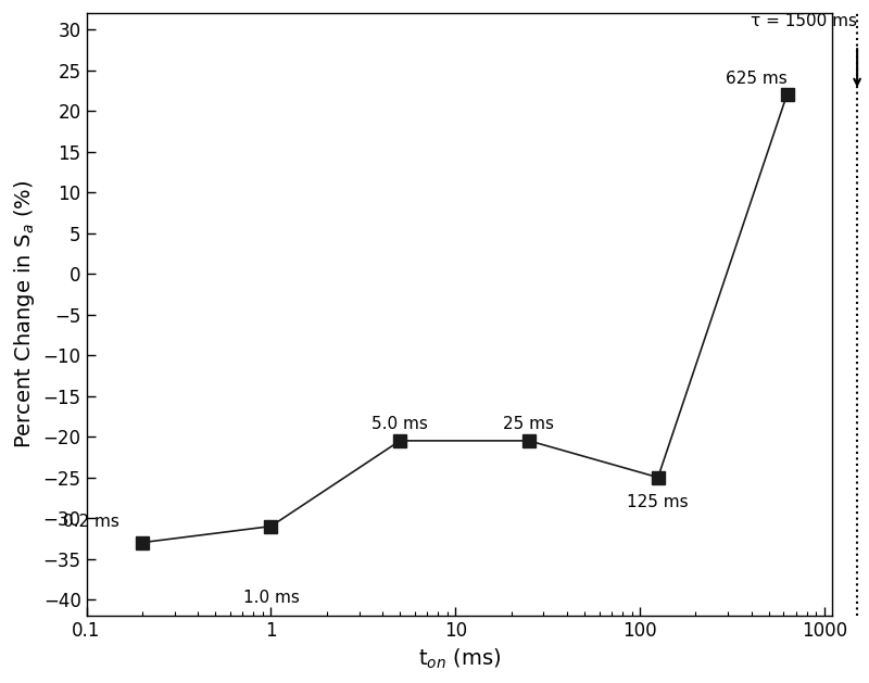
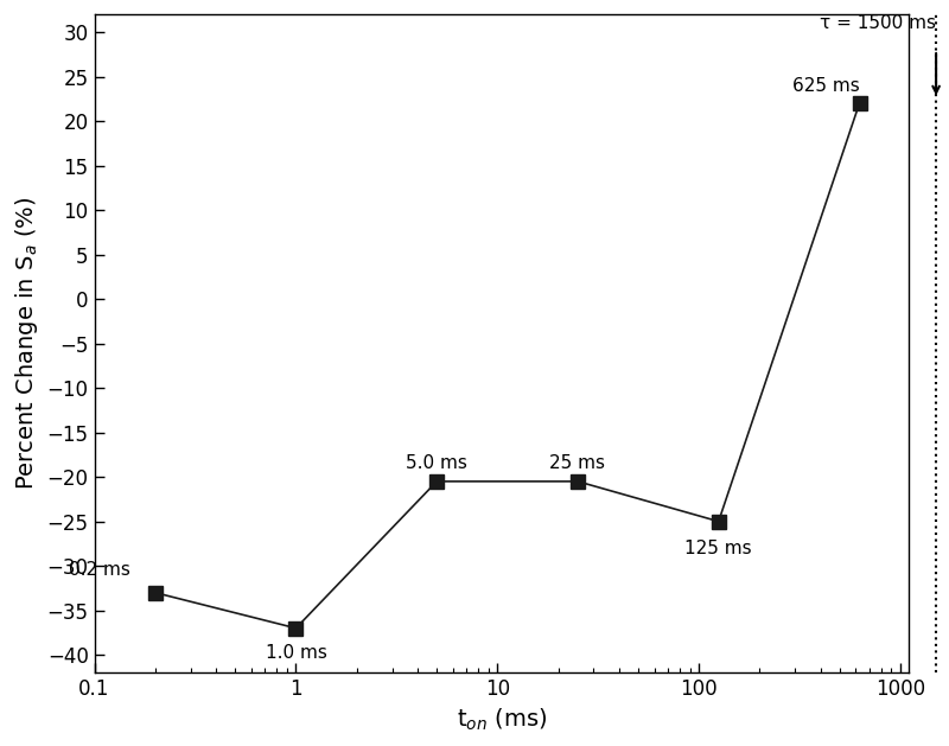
1: -31.0 -> -37.0
